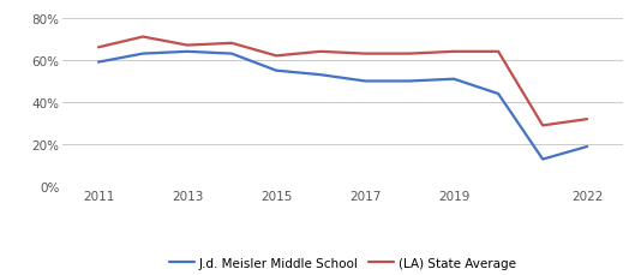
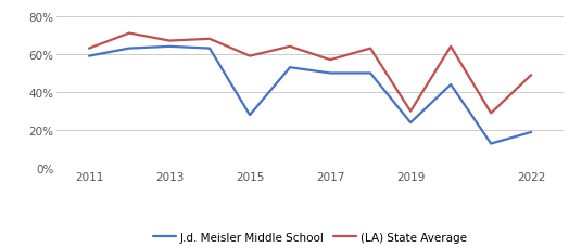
(LA) State Average/2011: 66% -> 63%
J.d. Meisler Middle School/2015: 55% -> 28%
(LA) State Average/2015: 62% -> 59%
(LA) State Average/2017: 63% -> 57%
J.d. Meisler Middle School/2019: 51% -> 24%
(LA) State Average/2019: 64% -> 30%
(LA) State Average/2022: 32% -> 49%
